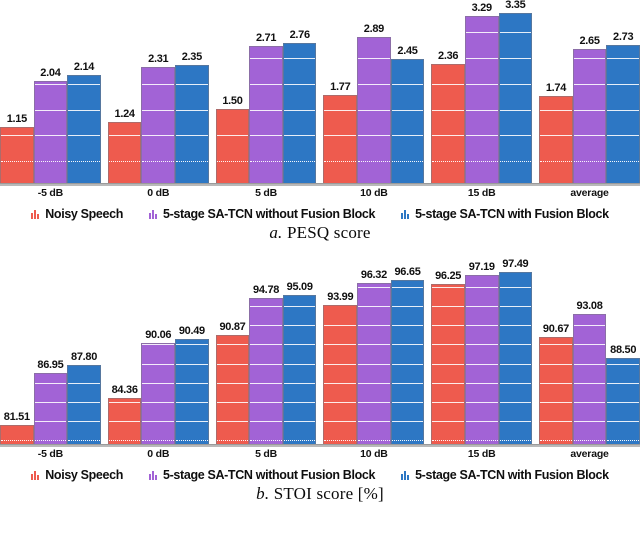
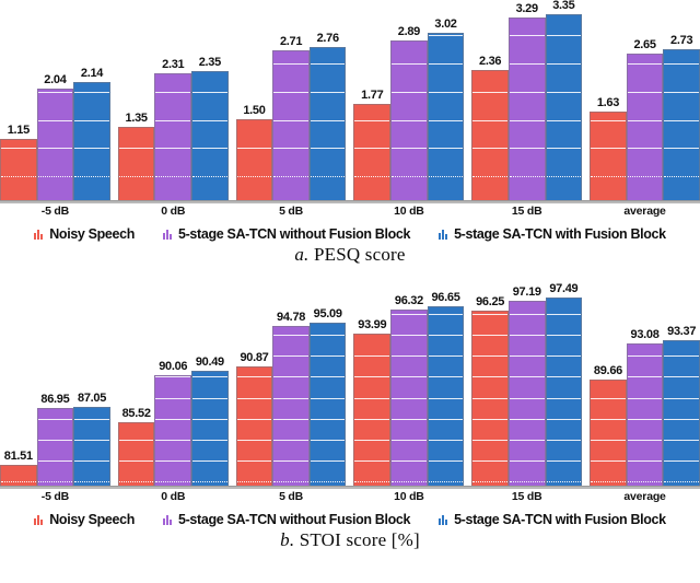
a. PESQ score/Noisy Speech/0 dB: 1.24 -> 1.35
a. PESQ score/5-stage SA-TCN with Fusion Block/10 dB: 2.45 -> 3.02
a. PESQ score/Noisy Speech/average: 1.74 -> 1.63
b. STOI score [%]/5-stage SA-TCN with Fusion Block/-5 dB: 87.80 -> 87.05
b. STOI score [%]/Noisy Speech/0 dB: 84.36 -> 85.52
b. STOI score [%]/Noisy Speech/average: 90.67 -> 89.66
b. STOI score [%]/5-stage SA-TCN with Fusion Block/average: 88.50 -> 93.37
